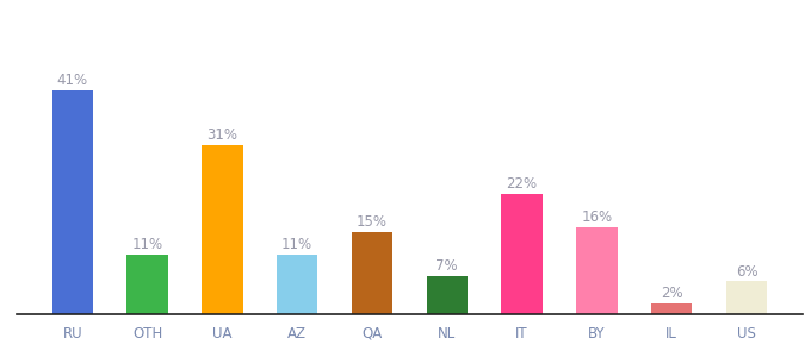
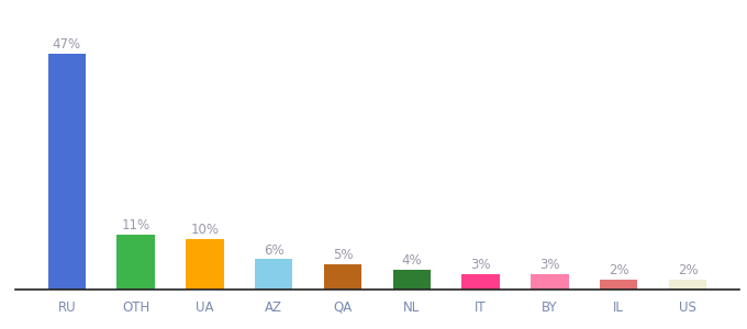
RU: 41% -> 47%
UA: 31% -> 10%
AZ: 11% -> 6%
QA: 15% -> 5%
NL: 7% -> 4%
IT: 22% -> 3%
BY: 16% -> 3%
US: 6% -> 2%
